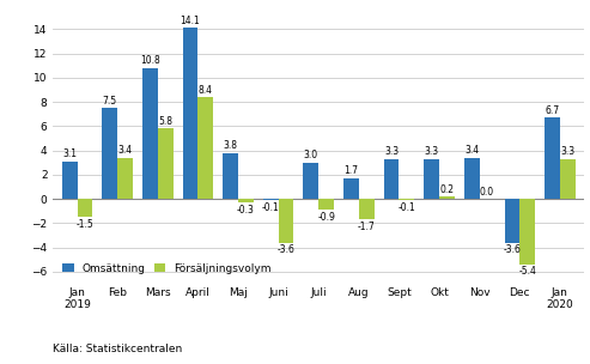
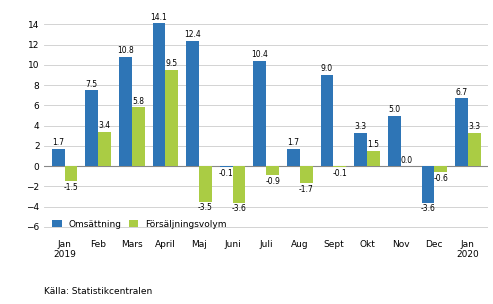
Omsättning/Jan 2019: 3.1 -> 1.7
Försäljningsvolym/April: 8.4 -> 9.5
Omsättning/Maj: 3.8 -> 12.4
Försäljningsvolym/Maj: -0.3 -> -3.5
Omsättning/Juli: 3.0 -> 10.4
Omsättning/Sept: 3.3 -> 9.0
Försäljningsvolym/Okt: 0.2 -> 1.5
Omsättning/Nov: 3.4 -> 5.0
Försäljningsvolym/Dec: -5.4 -> -0.6
